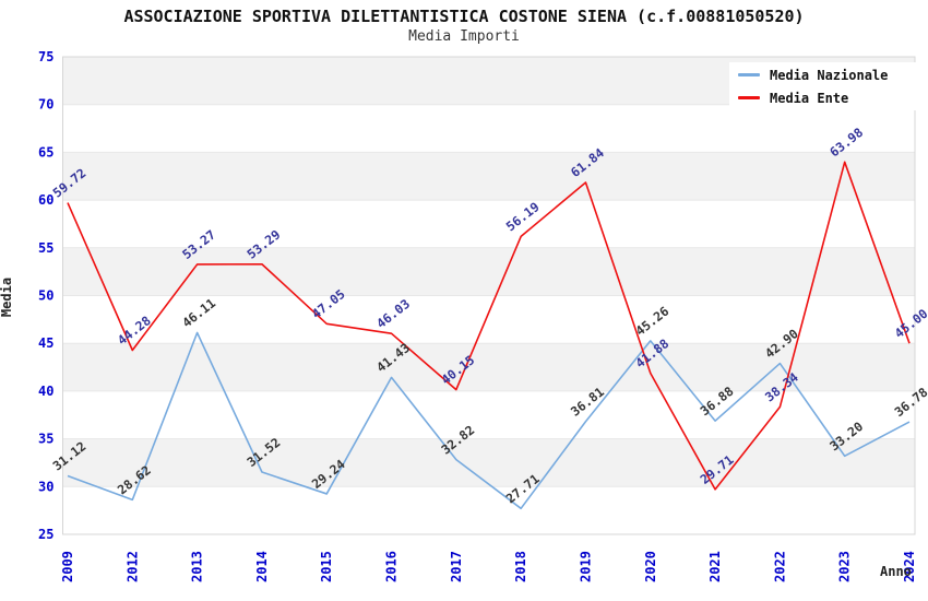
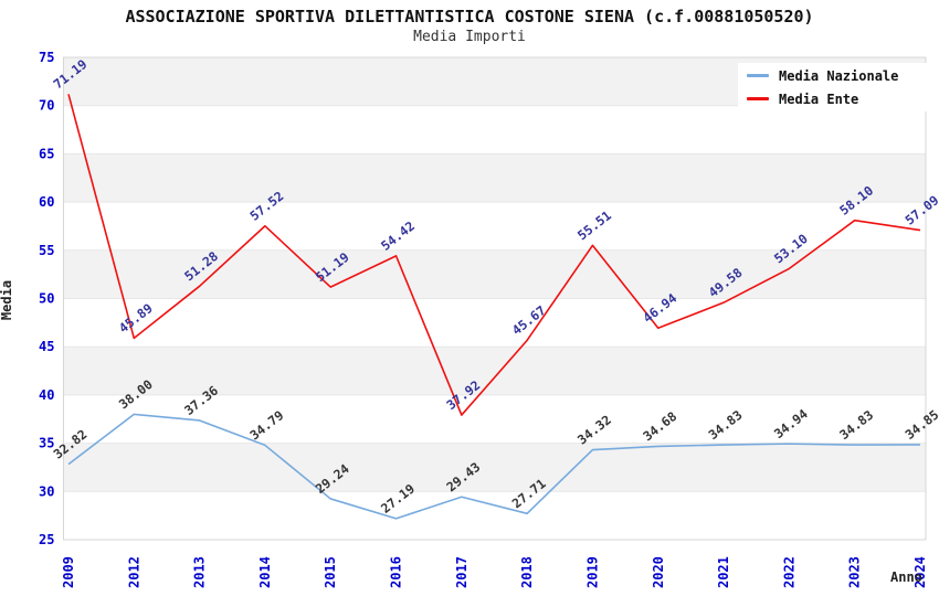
Media Nazionale/2009: 31.12 -> 32.82
Media Ente/2009: 59.72 -> 71.19
Media Nazionale/2012: 28.62 -> 38.00
Media Ente/2012: 44.28 -> 45.89
Media Nazionale/2013: 46.11 -> 37.36
Media Ente/2013: 53.27 -> 51.28
Media Nazionale/2014: 31.52 -> 34.79
Media Ente/2014: 53.29 -> 57.52
Media Ente/2015: 47.05 -> 51.19
Media Nazionale/2016: 41.43 -> 27.19
Media Ente/2016: 46.03 -> 54.42
Media Nazionale/2017: 32.82 -> 29.43
Media Ente/2017: 40.15 -> 37.92
Media Ente/2018: 56.19 -> 45.67
Media Nazionale/2019: 36.81 -> 34.32
Media Ente/2019: 61.84 -> 55.51
Media Nazionale/2020: 45.26 -> 34.68
Media Ente/2020: 41.88 -> 46.94
Media Nazionale/2021: 36.88 -> 34.83
Media Ente/2021: 29.71 -> 49.58
Media Nazionale/2022: 42.90 -> 34.94
Media Ente/2022: 38.34 -> 53.10
Media Nazionale/2023: 33.20 -> 34.83
Media Ente/2023: 63.98 -> 58.10
Media Nazionale/2024: 36.78 -> 34.85
Media Ente/2024: 45.00 -> 57.09
